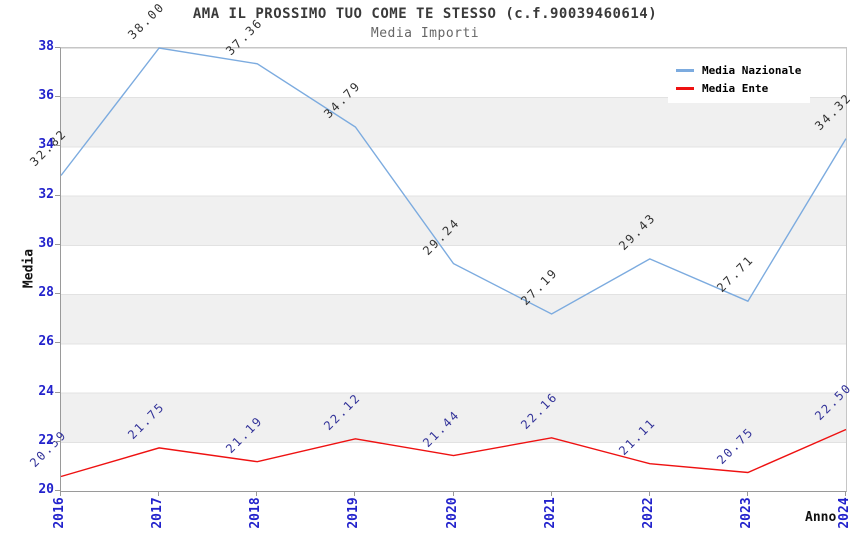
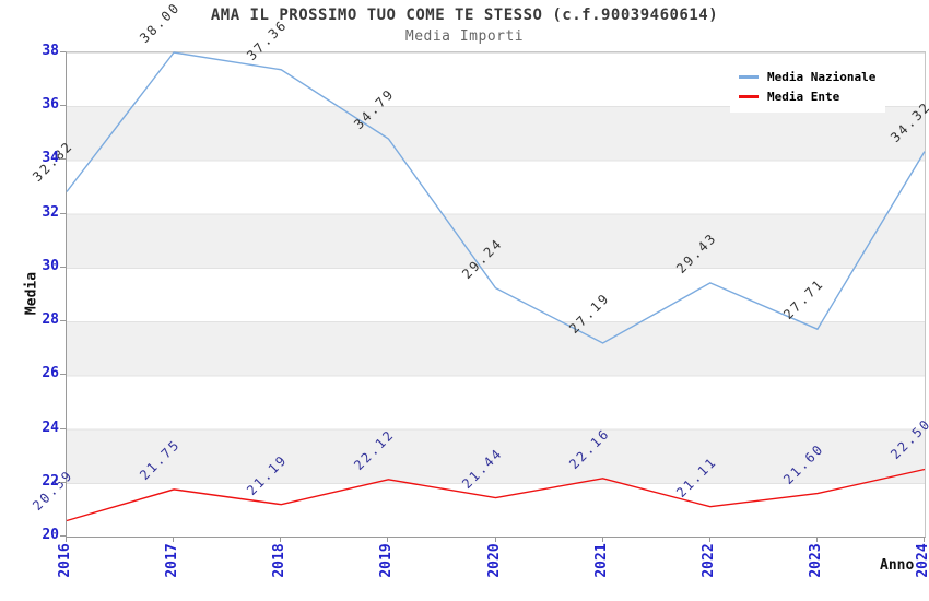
Media Ente/2023: 20.75 -> 21.60
